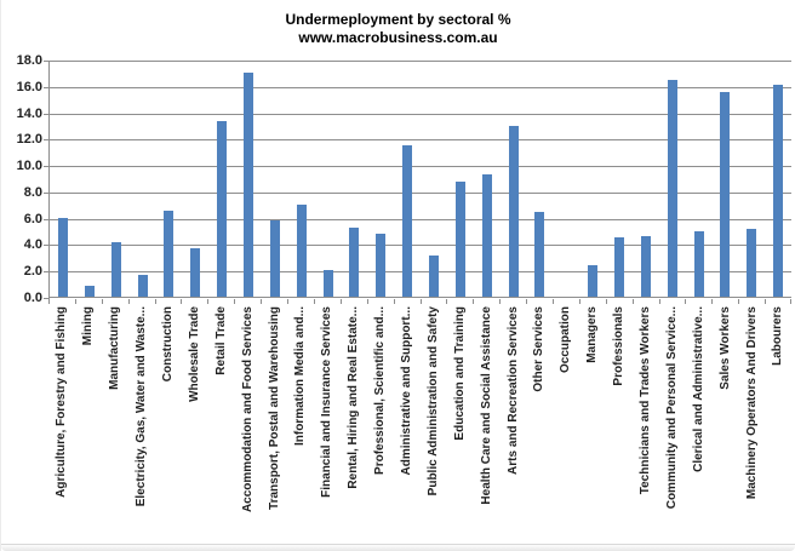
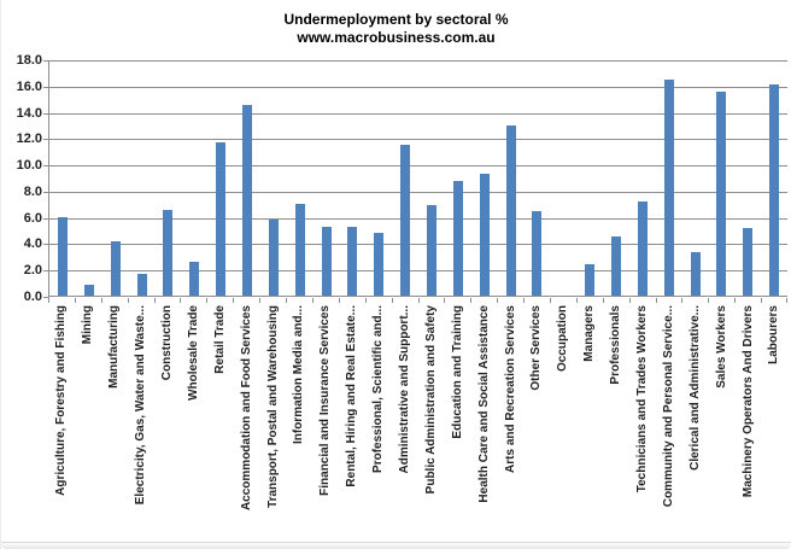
Wholesale Trade: 3.7 -> 2.6
Retail Trade: 13.4 -> 11.7
Accommodation and Food Services: 17.1 -> 14.6
Financial and Insurance Services: 2.0 -> 5.3
Public Administration and Safety: 3.1 -> 6.9
Technicians and Trades Workers: 4.6 -> 7.2
Clerical and Administrative...: 5.0 -> 3.3
